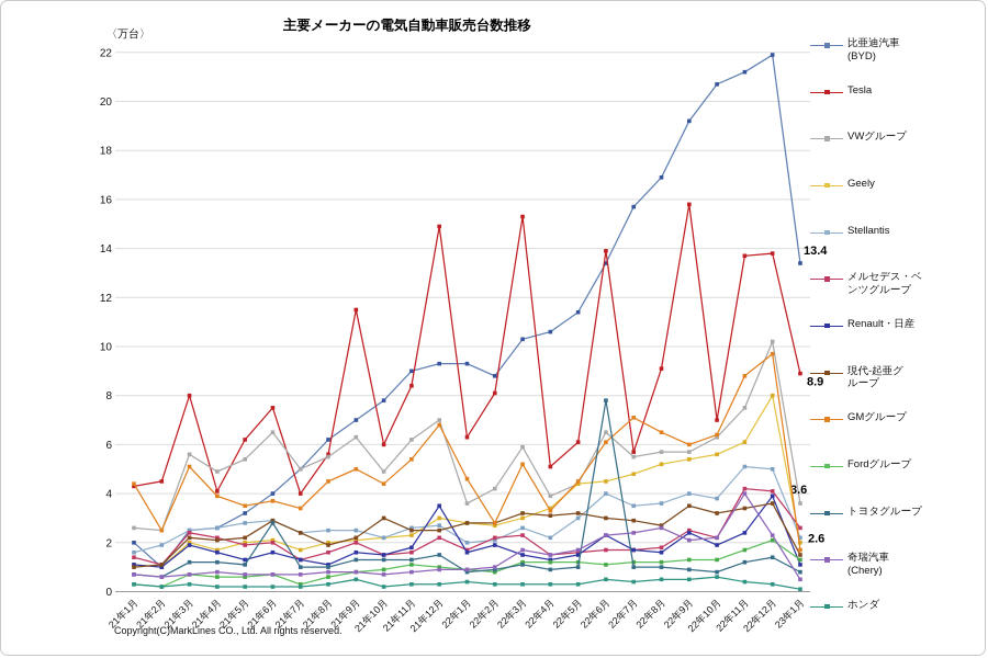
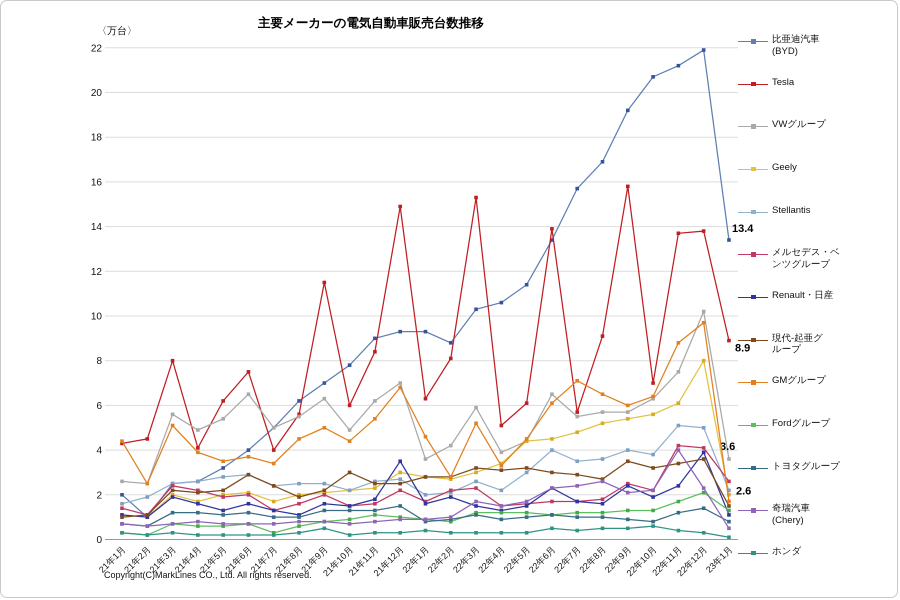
トヨタグループ/21年6月: 2.8 -> 1.2
トヨタグループ/22年6月: 7.8 -> 1.1
